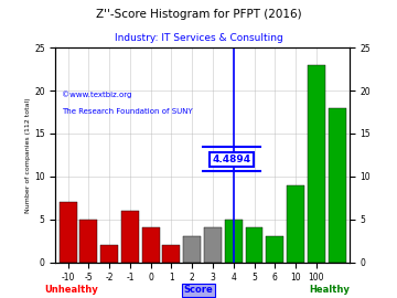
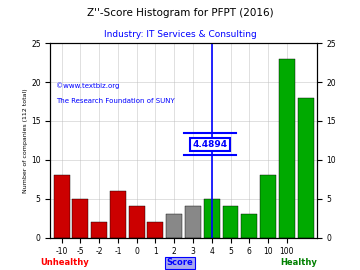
-10: 7 -> 8
10: 9 -> 8
